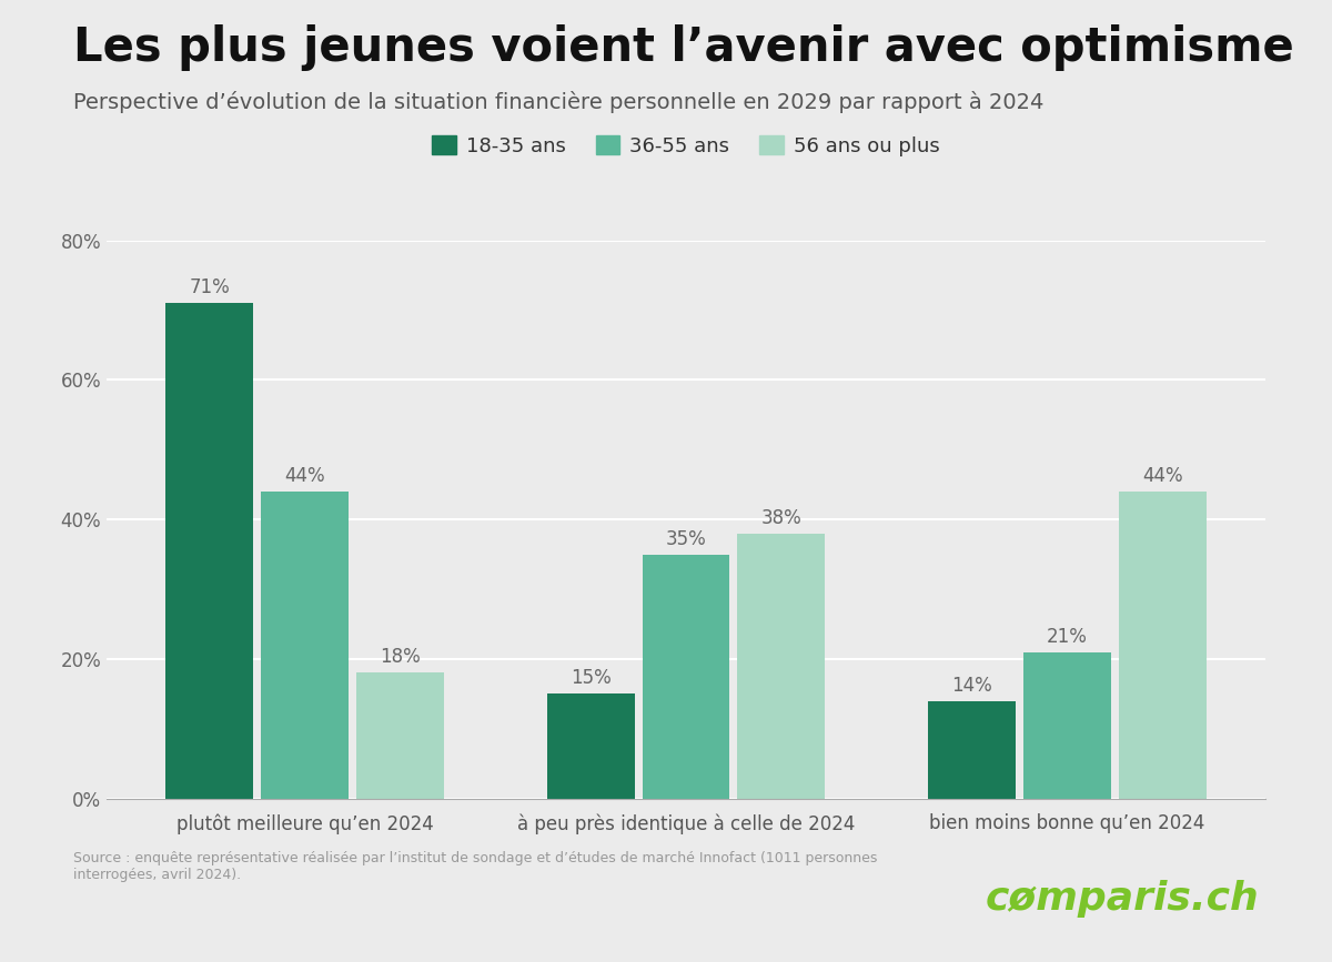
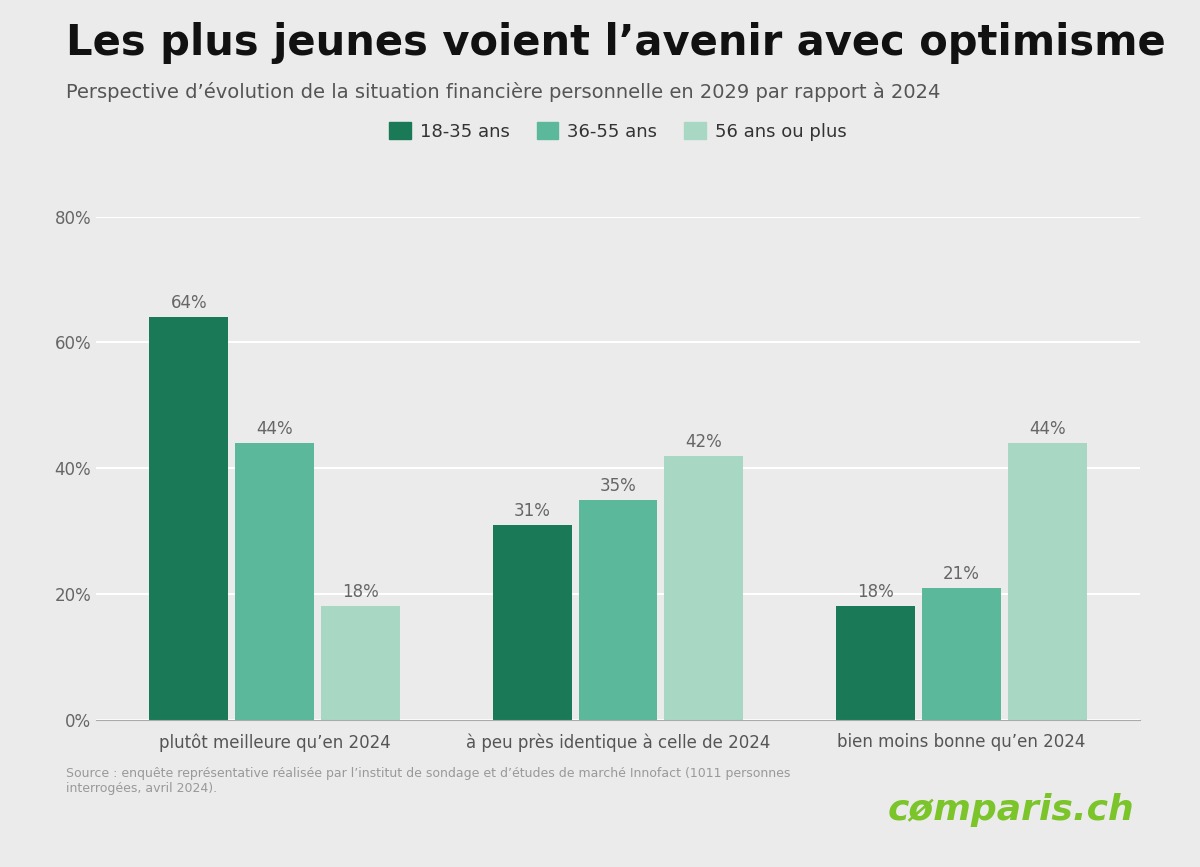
18-35 ans/plutôt meilleure qu’en 2024: 71% -> 64%
18-35 ans/à peu près identique à celle de 2024: 15% -> 31%
56 ans ou plus/à peu près identique à celle de 2024: 38% -> 42%
18-35 ans/bien moins bonne qu’en 2024: 14% -> 18%
